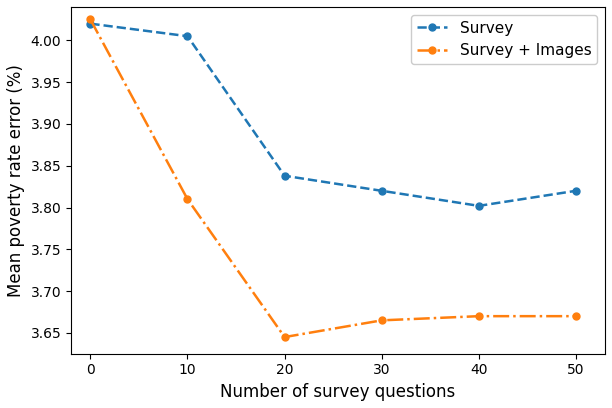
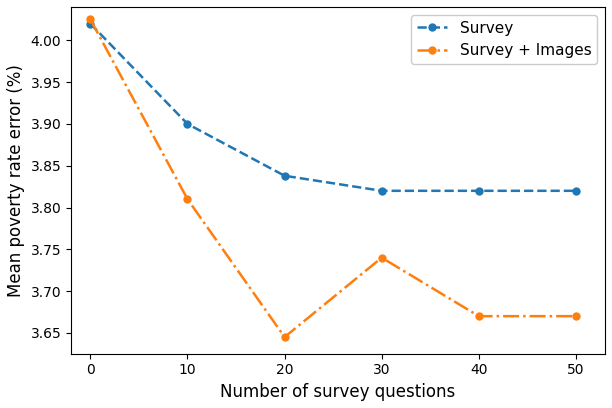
Survey/10: 4.005 -> 3.900
Survey + Images/30: 3.665 -> 3.740
Survey/40: 3.802 -> 3.820
